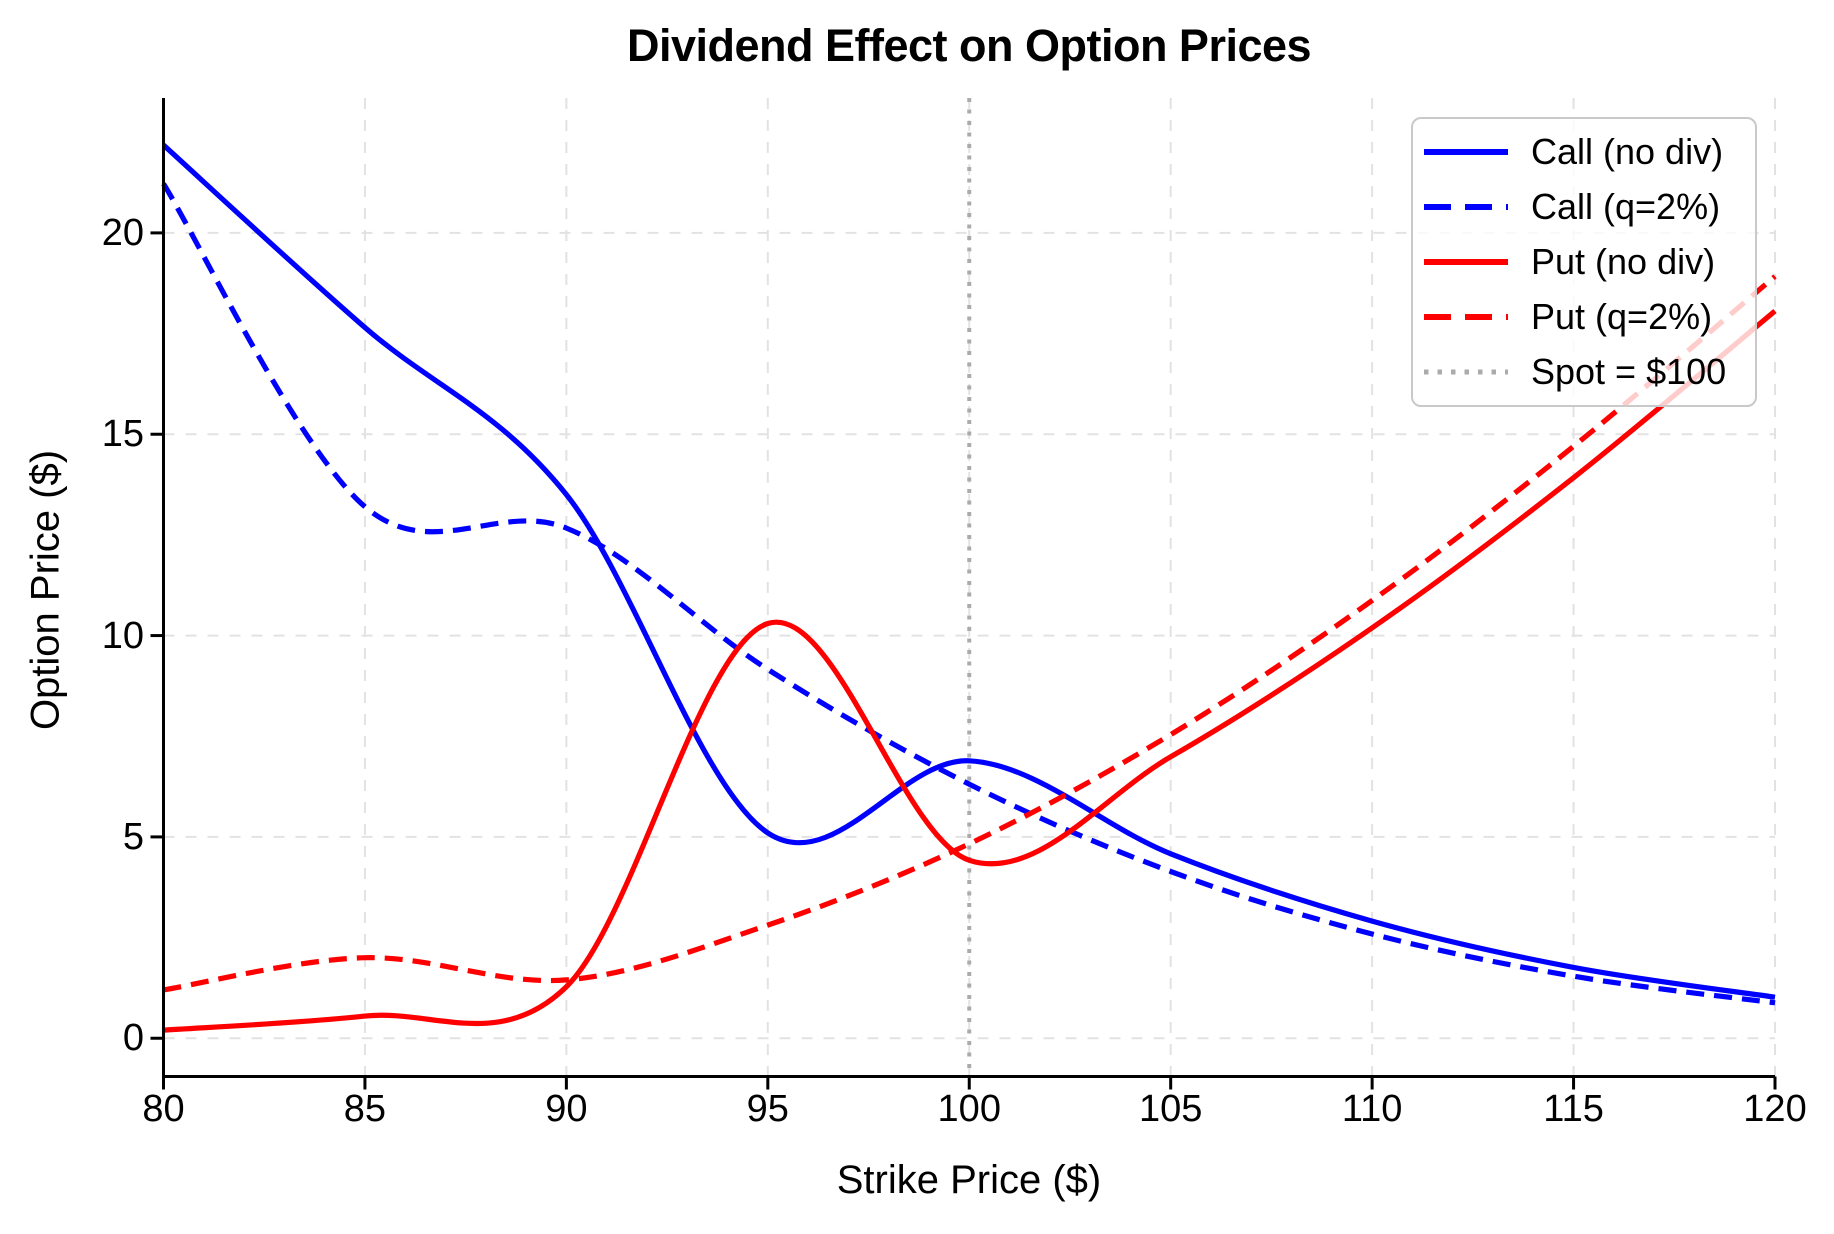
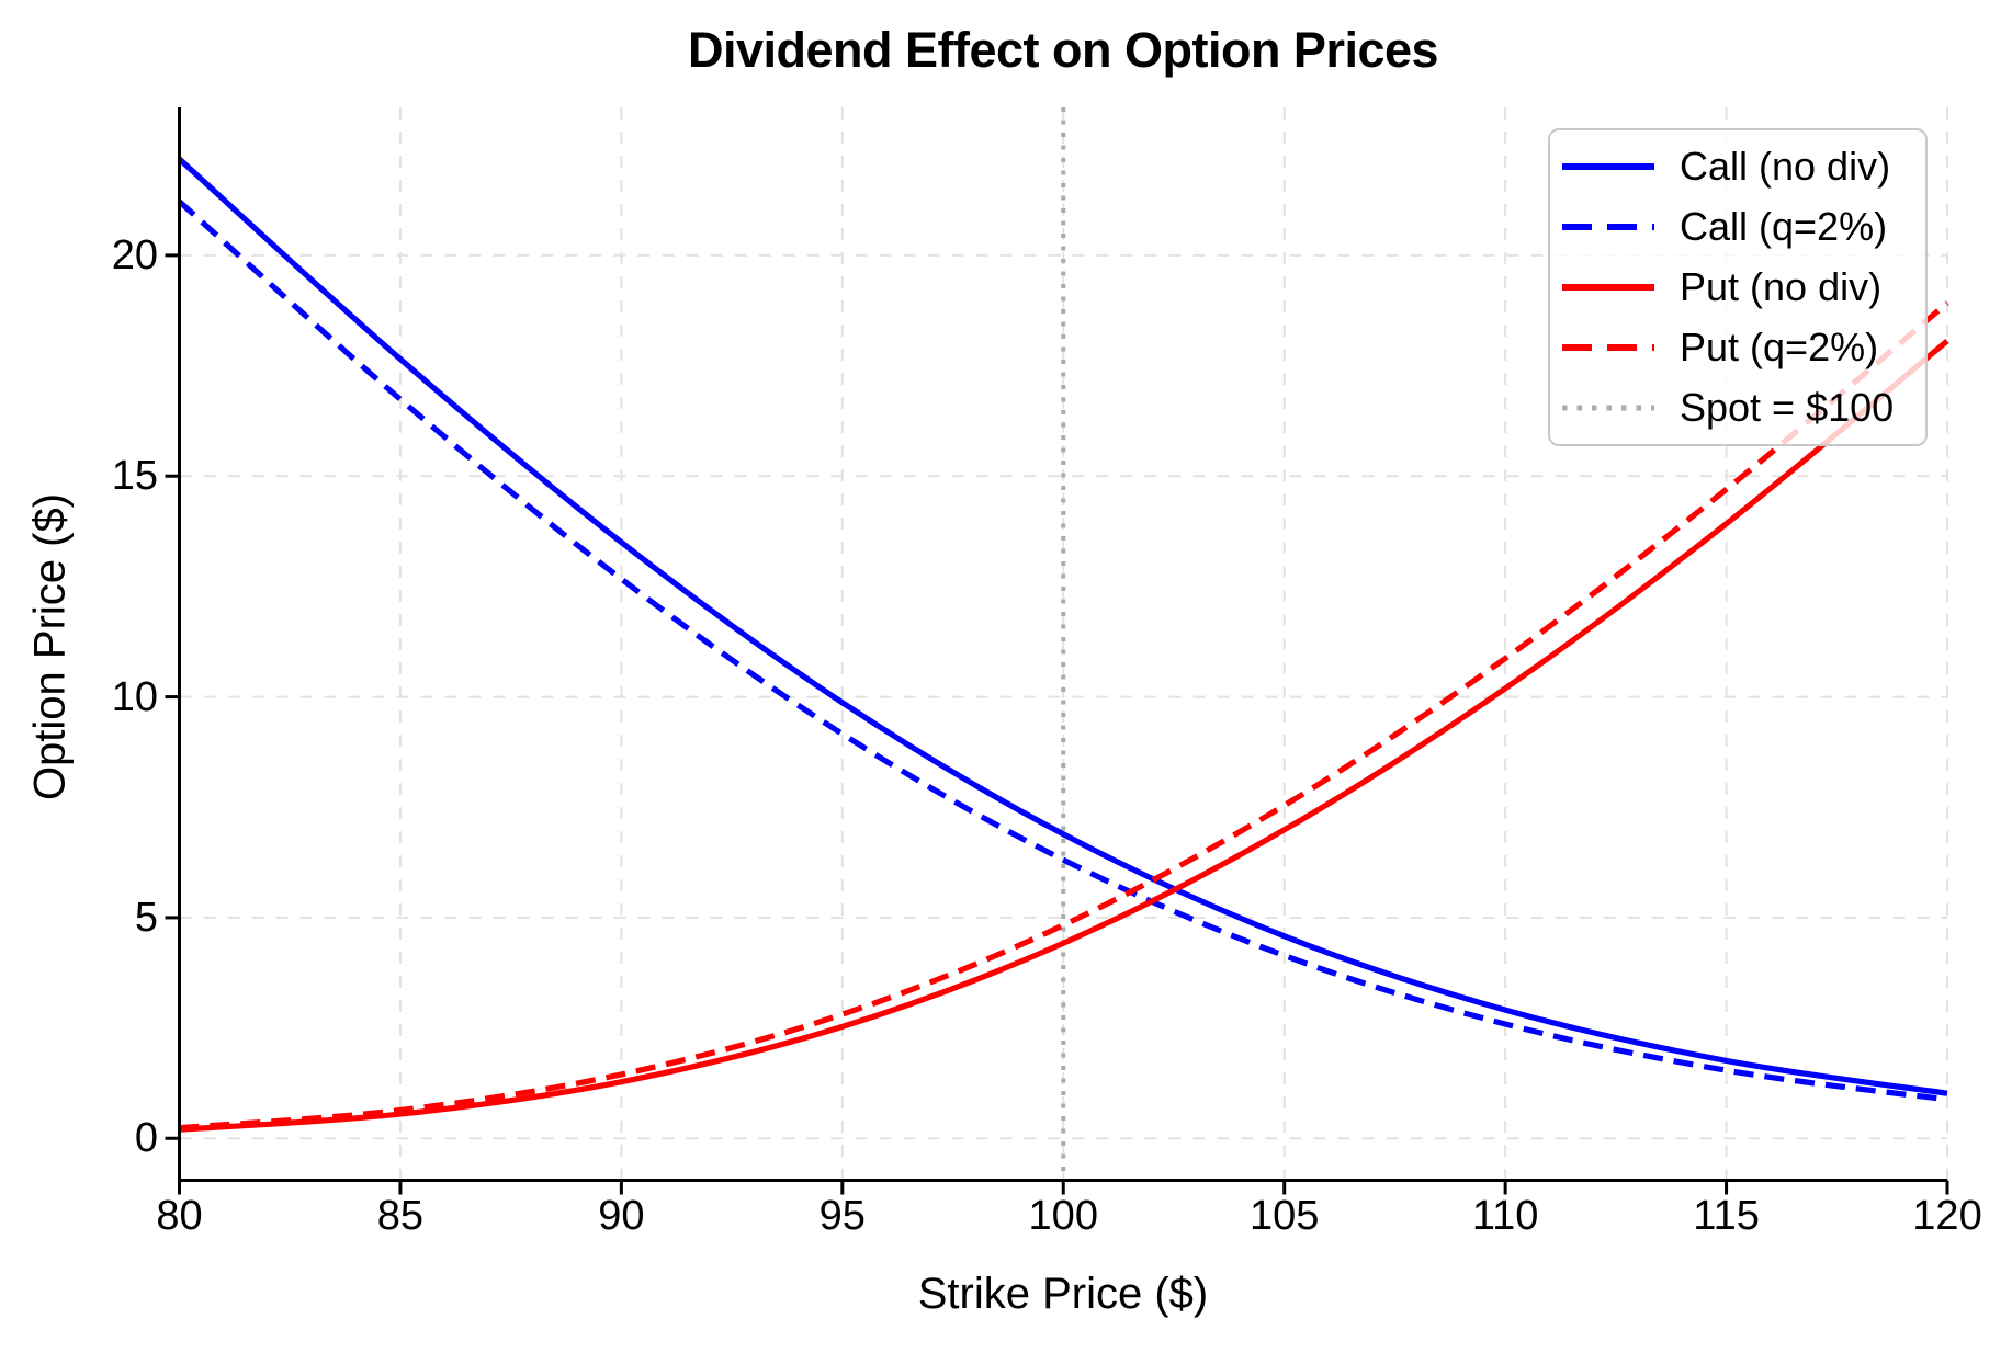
Put (q=2%)/80: 1.2 -> 0.2
Call (q=2%)/85: 13.2 -> 16.7
Put (q=2%)/85: 2.0 -> 0.6
Call (no div)/95: 5.1 -> 9.9
Put (no div)/95: 10.3 -> 2.5
